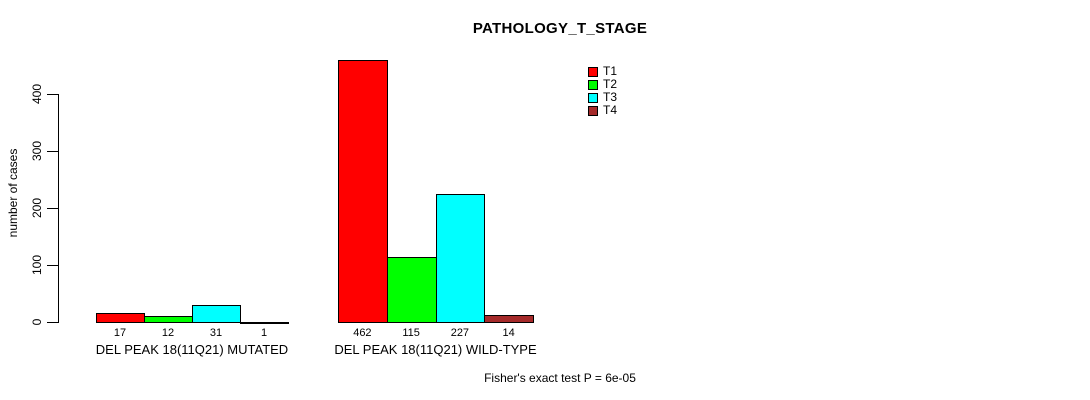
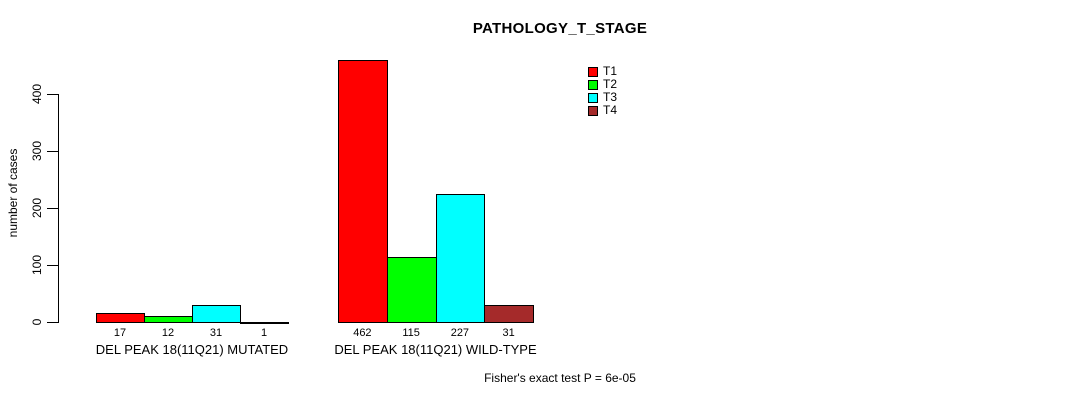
T4/DEL PEAK 18(11Q21) WILD-TYPE: 14 -> 31
